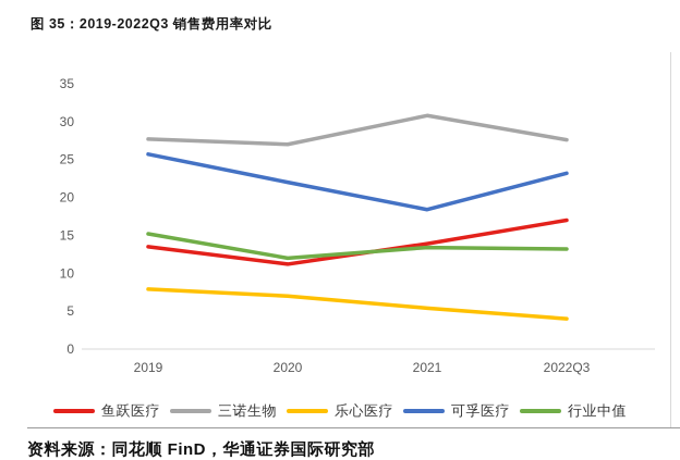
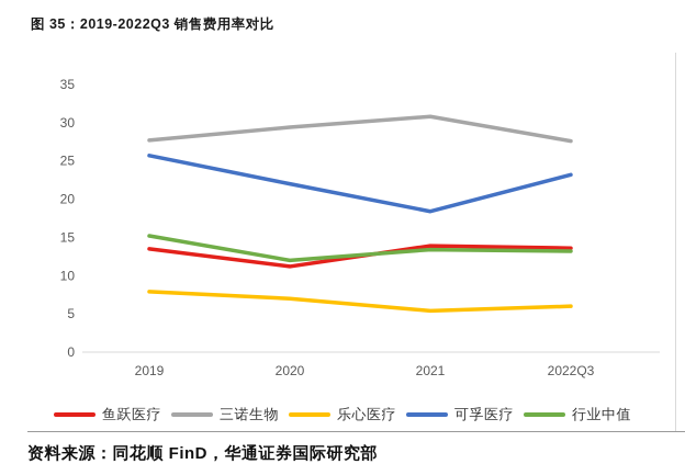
三诺生物/2020: 27 -> 29
鱼跃医疗/2022Q3: 17 -> 14
乐心医疗/2022Q3: 4 -> 6
